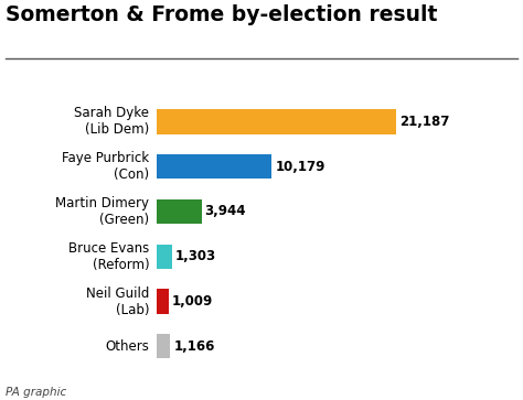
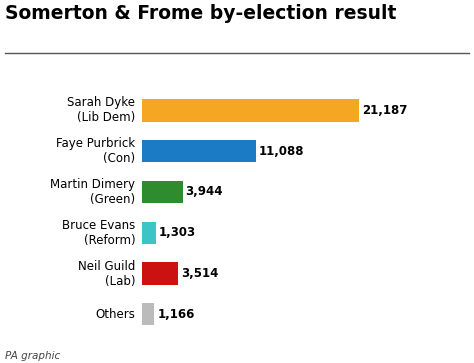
Faye Purbrick (Con): 10,179 -> 11,088
Neil Guild (Lab): 1,009 -> 3,514
